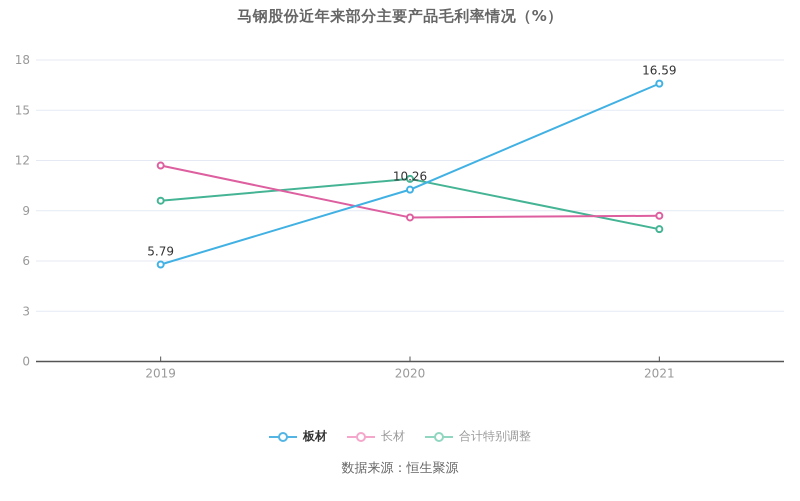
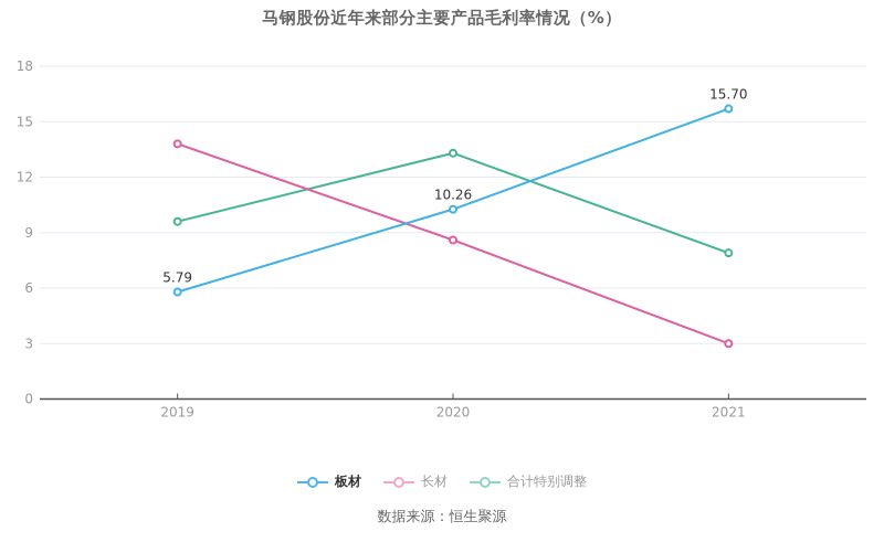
长材/2019: 11.7 -> 13.8
合计特别调整/2020: 10.9 -> 13.3
板材/2021: 16.59 -> 15.70
长材/2021: 8.7 -> 3.0
